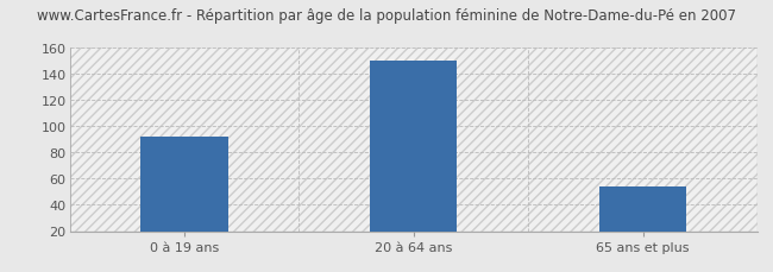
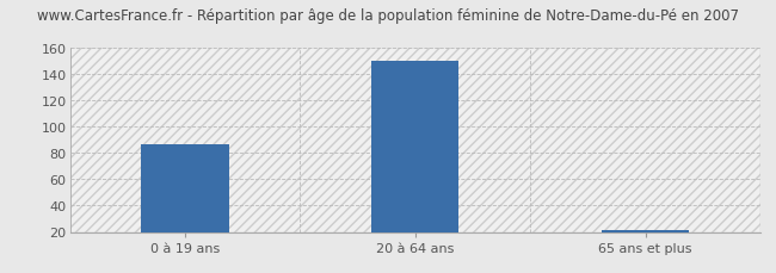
0 à 19 ans: 92 -> 87
65 ans et plus: 54 -> 21
